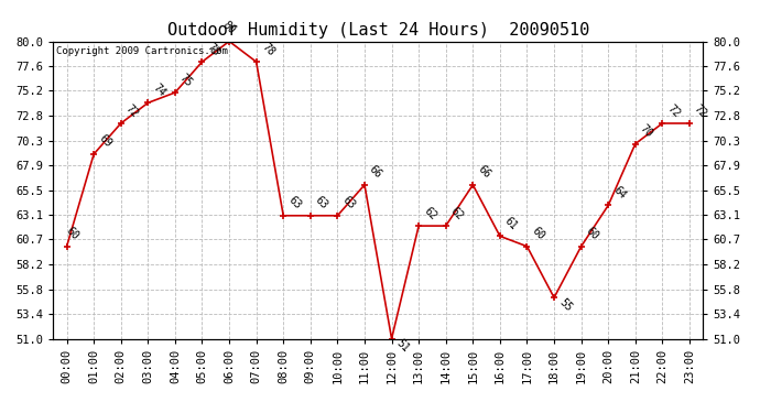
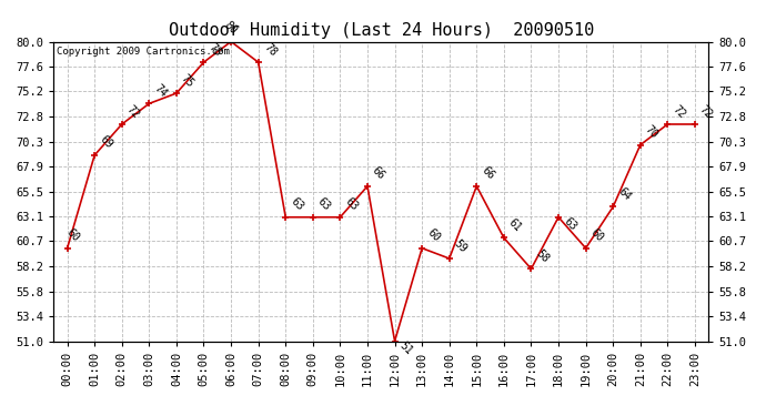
13:00: 62 -> 60
14:00: 62 -> 59
17:00: 60 -> 58
18:00: 55 -> 63
